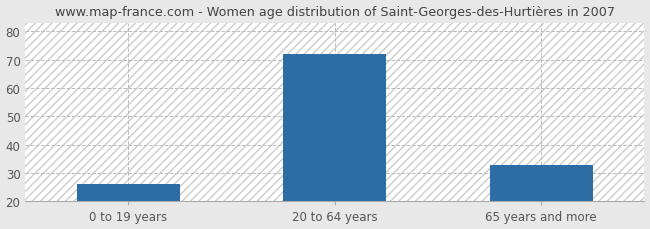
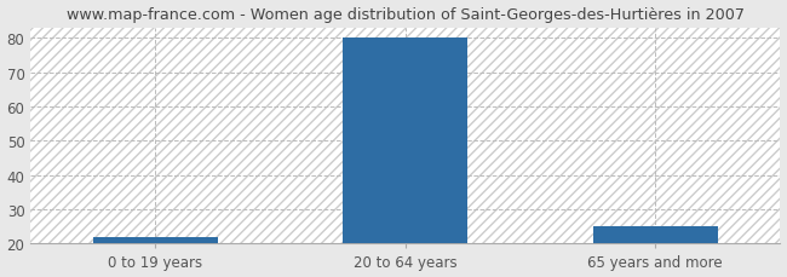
0 to 19 years: 26 -> 22
20 to 64 years: 72 -> 80
65 years and more: 33 -> 25
